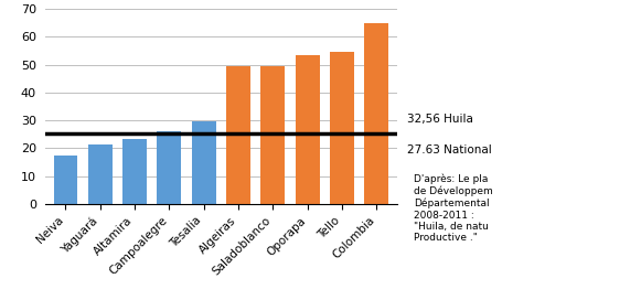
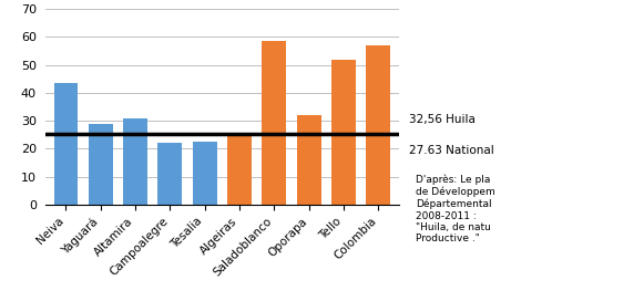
Neiva: 17.5 -> 43.5
Yaguará: 21.5 -> 29.0
Altamira: 23.5 -> 31.0
Campoalegre: 26.0 -> 22.0
Tesalia: 29.5 -> 22.5
Algeiras: 49.5 -> 24.5
Saladoblanco: 49.5 -> 58.5
Oporapa: 53.5 -> 32.0
Tello: 54.5 -> 52.0
Colombia: 65.0 -> 57.0
